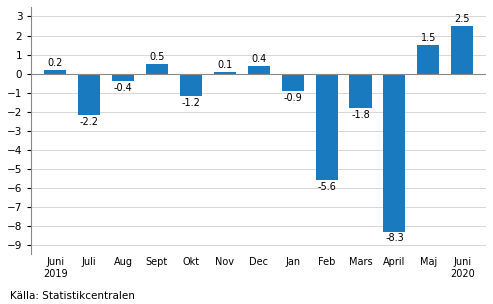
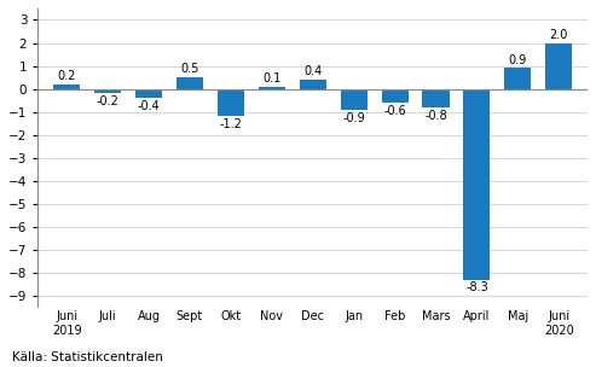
Juli: -2.2 -> -0.2
Feb: -5.6 -> -0.6
Mars: -1.8 -> -0.8
Maj: 1.5 -> 0.9
Juni 2020: 2.5 -> 2.0
